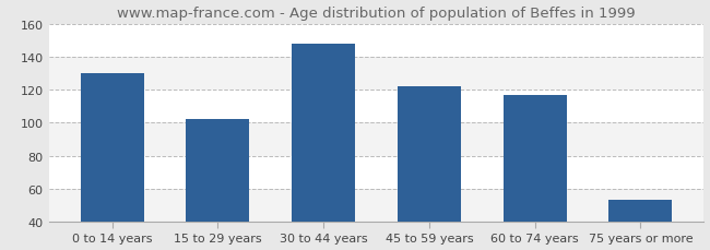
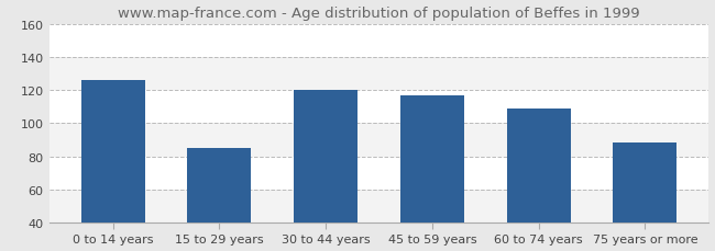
0 to 14 years: 130 -> 126
15 to 29 years: 102 -> 85
30 to 44 years: 148 -> 120
45 to 59 years: 122 -> 117
60 to 74 years: 117 -> 109
75 years or more: 53 -> 88
